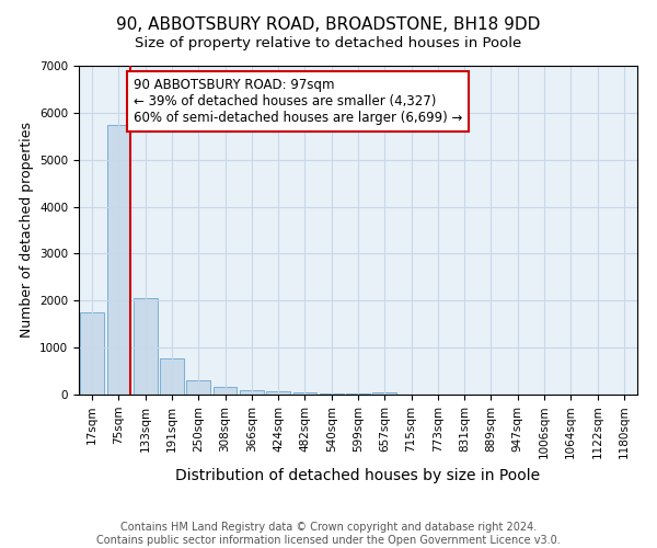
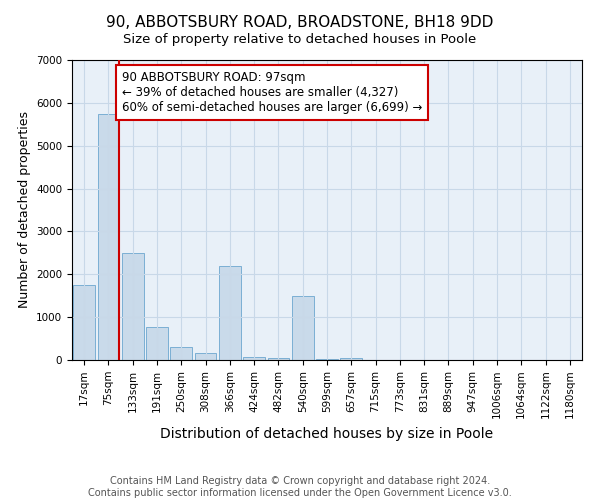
133sqm: 2050 -> 2500
366sqm: 100 -> 2200
540sqm: 30 -> 1500
